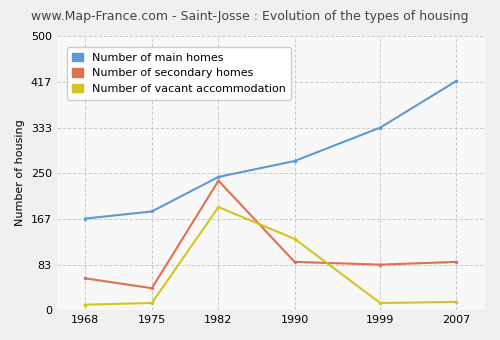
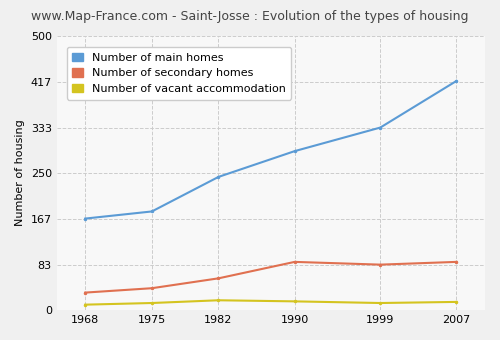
Number of secondary homes/1968: 58 -> 32
Number of secondary homes/1982: 236 -> 58
Number of vacant accommodation/1982: 188 -> 18
Number of main homes/1990: 272 -> 290
Number of vacant accommodation/1990: 130 -> 16
